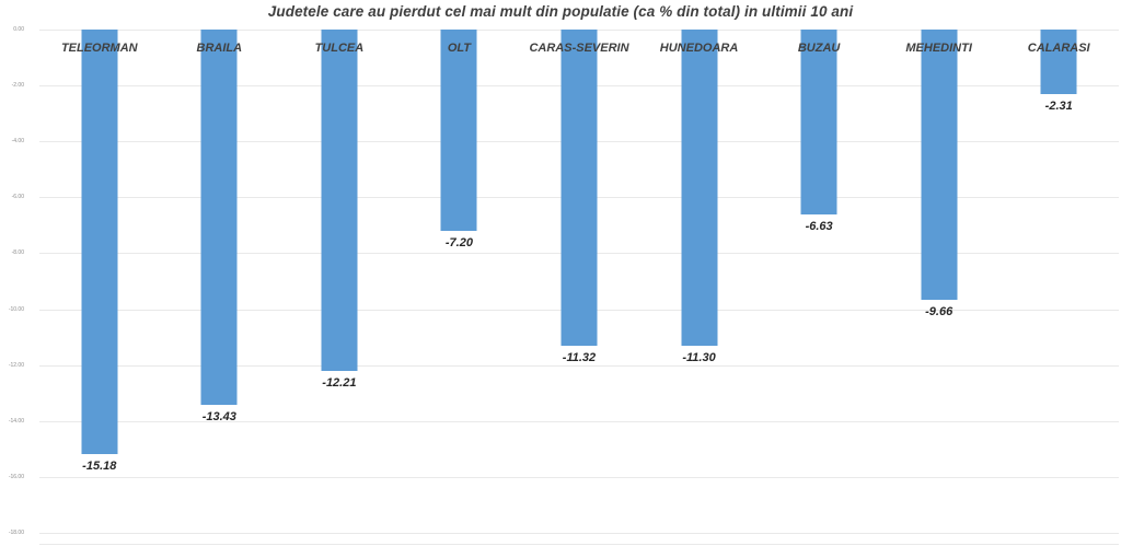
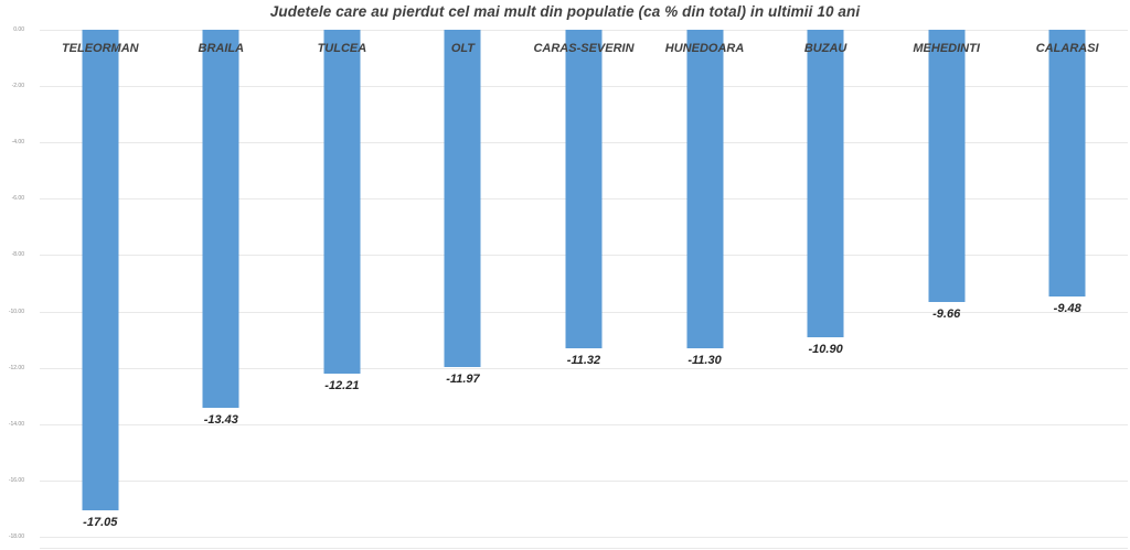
TELEORMAN: -15.18 -> -17.05
OLT: -7.20 -> -11.97
BUZAU: -6.63 -> -10.90
CALARASI: -2.31 -> -9.48
